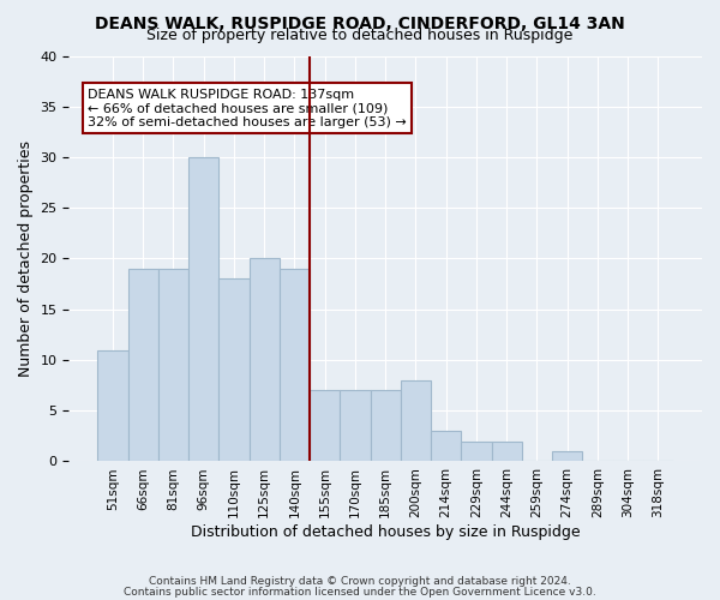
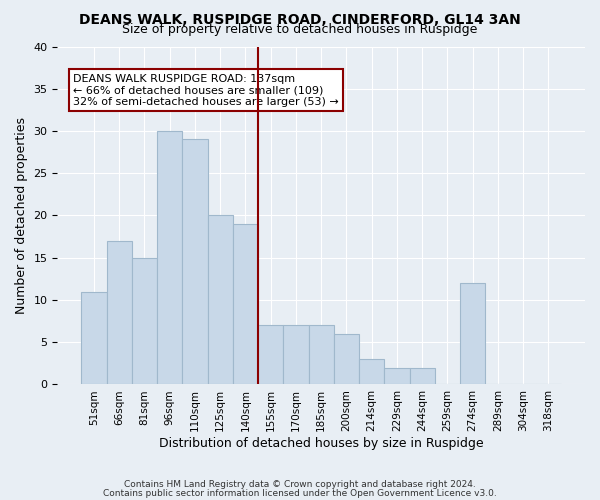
66sqm: 19 -> 17
81sqm: 19 -> 15
110sqm: 18 -> 29
200sqm: 8 -> 6
274sqm: 1 -> 12
